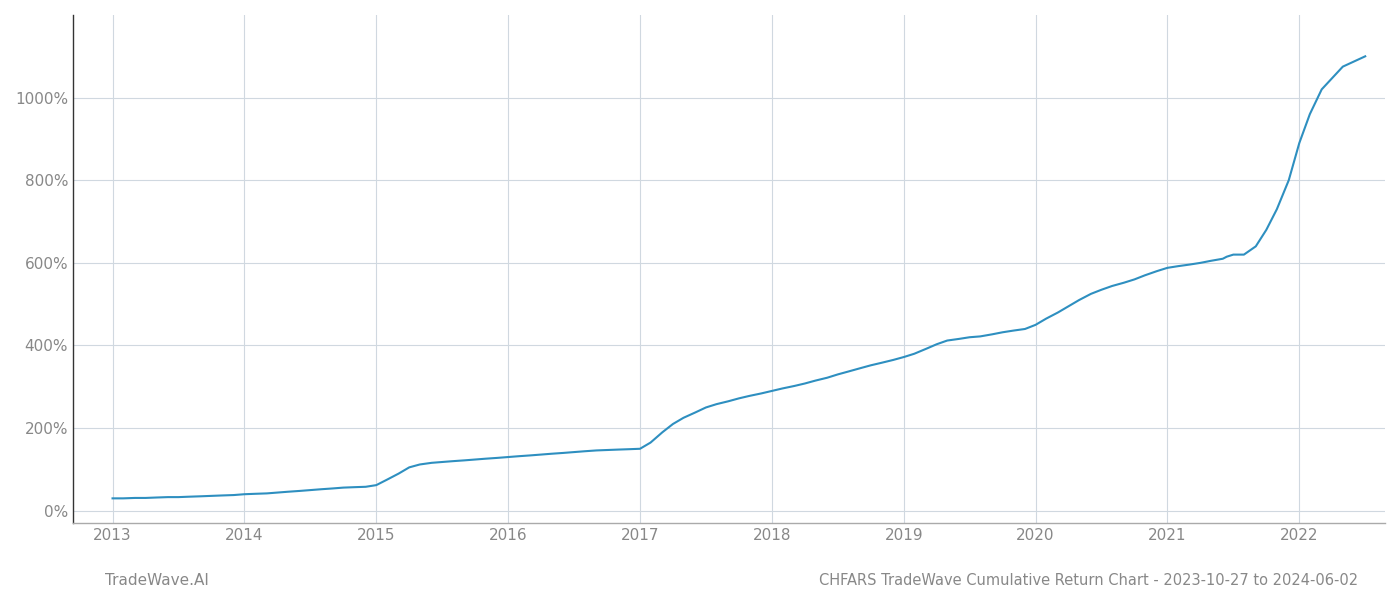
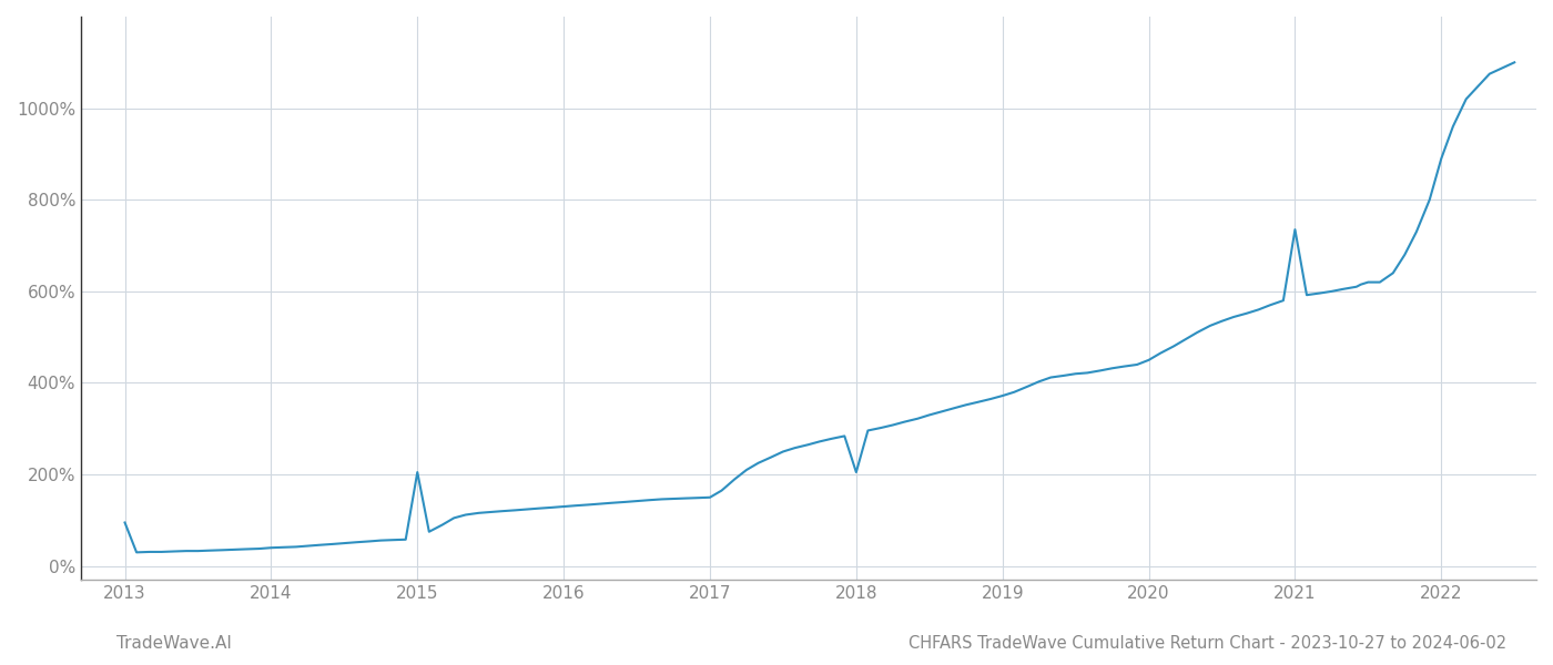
2013: 30% -> 95%
2015: 62% -> 205%
2018: 290% -> 205%
2021: 588% -> 735%
